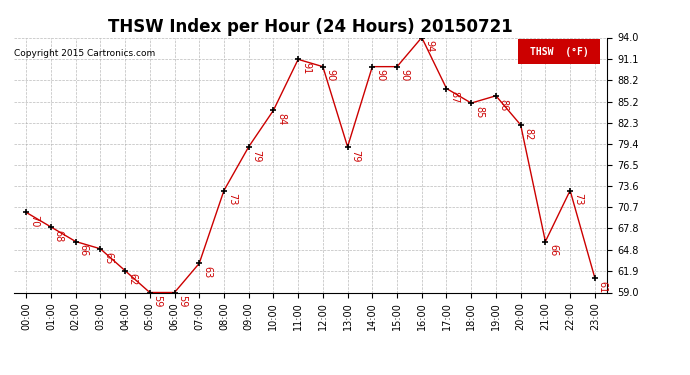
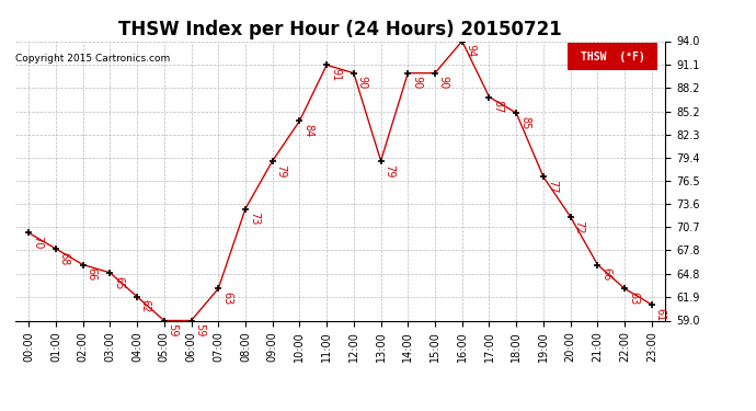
19:00: 86 -> 77
20:00: 82 -> 72
22:00: 73 -> 63
